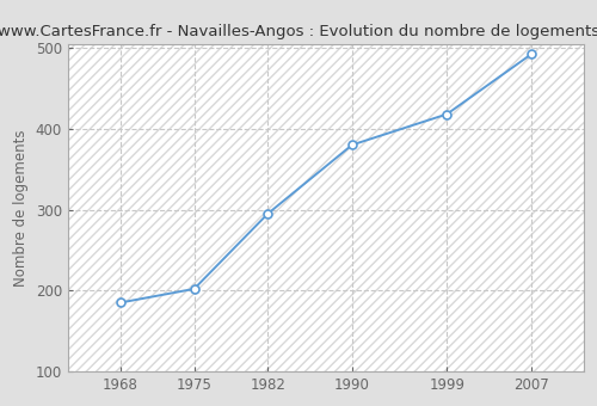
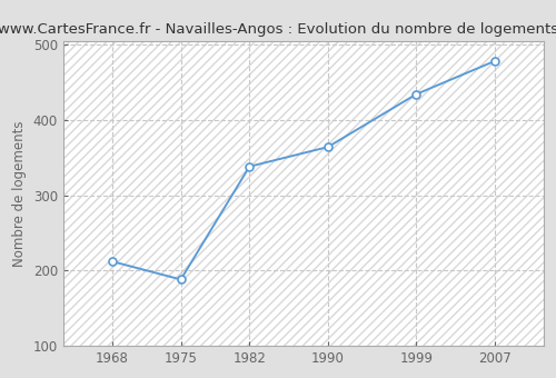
1968: 185 -> 212
1975: 202 -> 188
1982: 295 -> 338
1990: 380 -> 364
1999: 418 -> 434
2007: 492 -> 478
